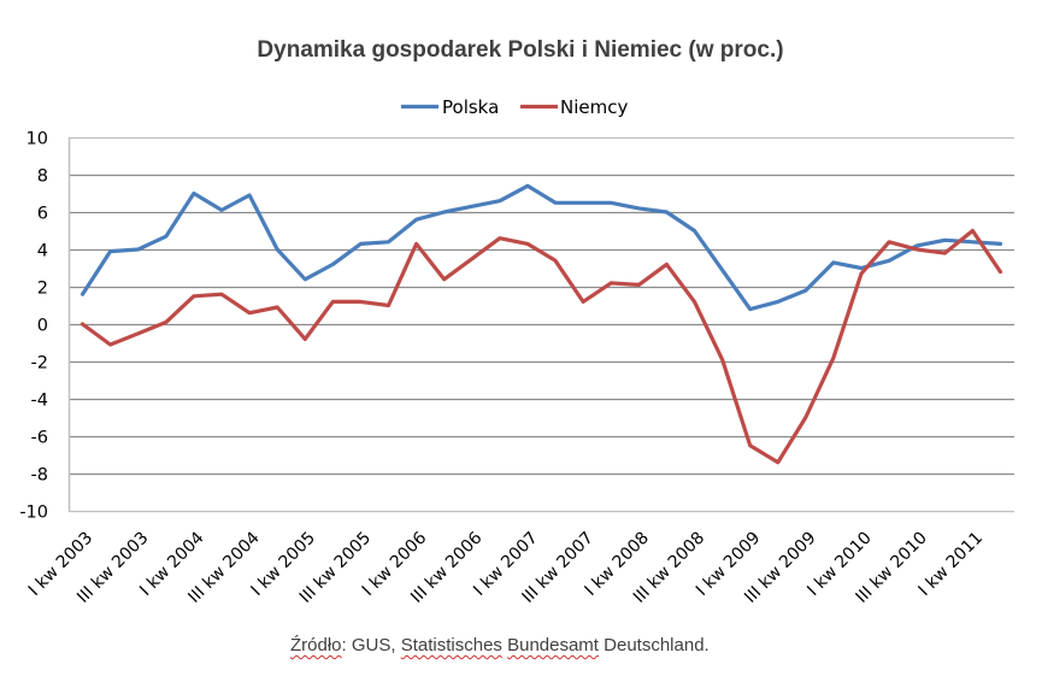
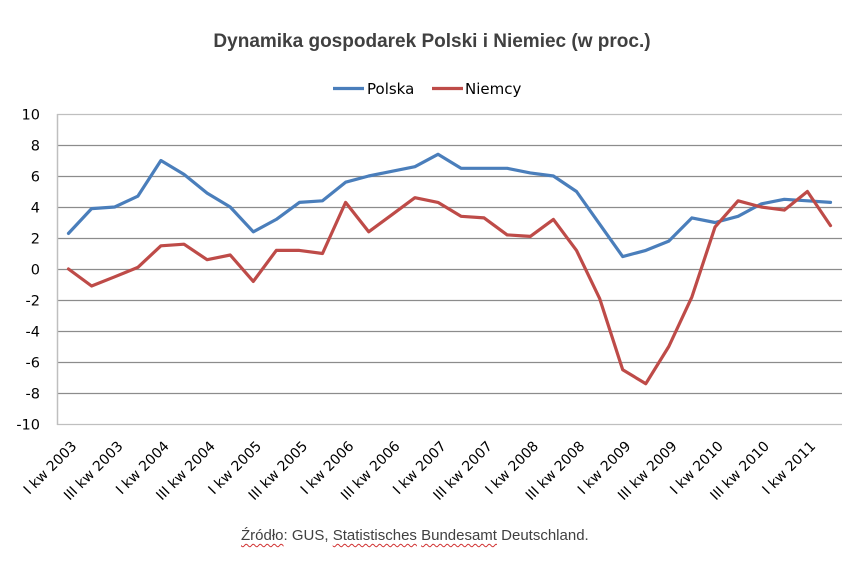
Polska/I kw 2003: 1.6 -> 2.3
Polska/III kw 2004: 6.9 -> 4.9
Niemcy/III kw 2007: 1.2 -> 3.3
